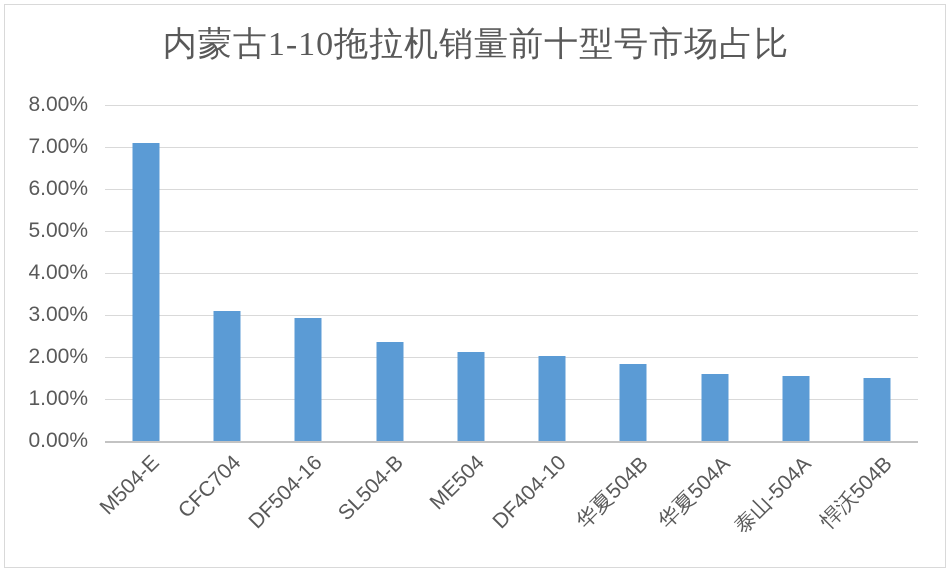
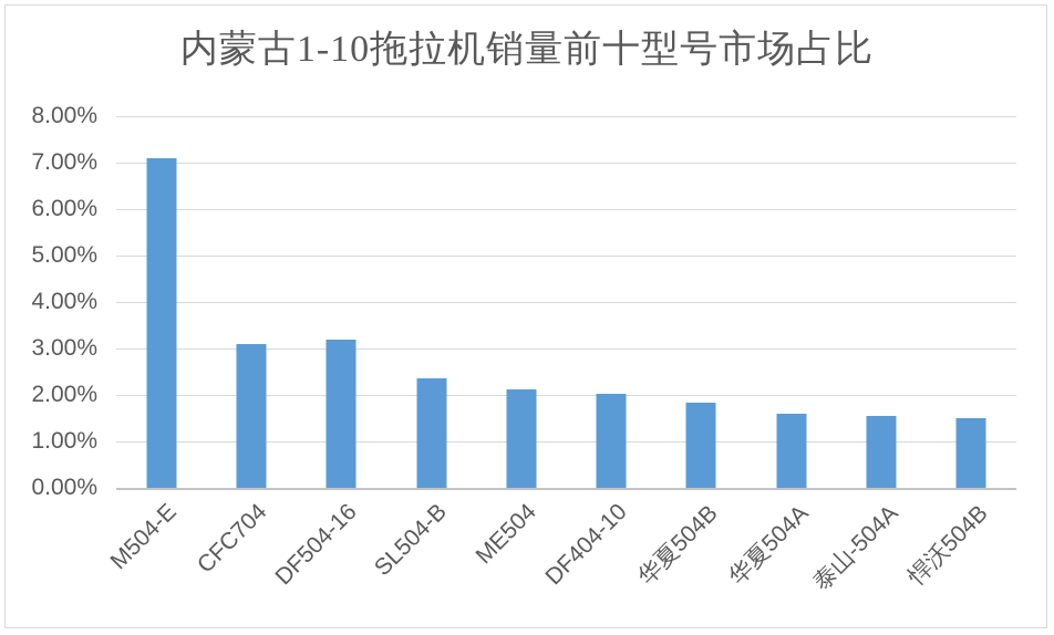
DF504-16: 2.9% -> 3.2%
